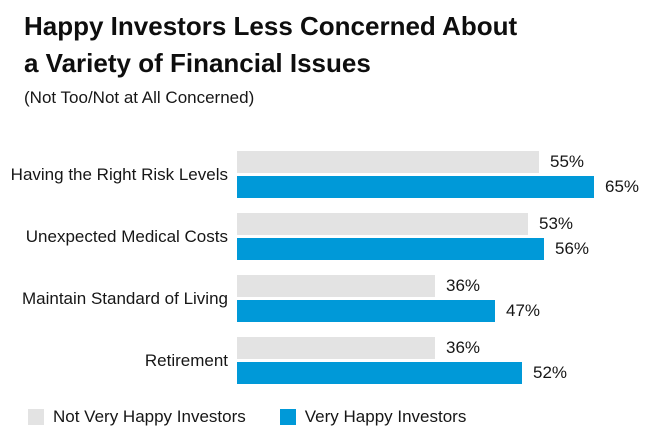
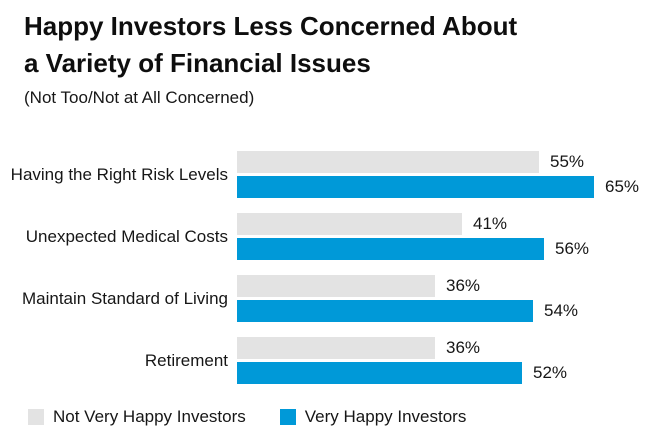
Not Very Happy Investors/Unexpected Medical Costs: 53% -> 41%
Very Happy Investors/Maintain Standard of Living: 47% -> 54%
